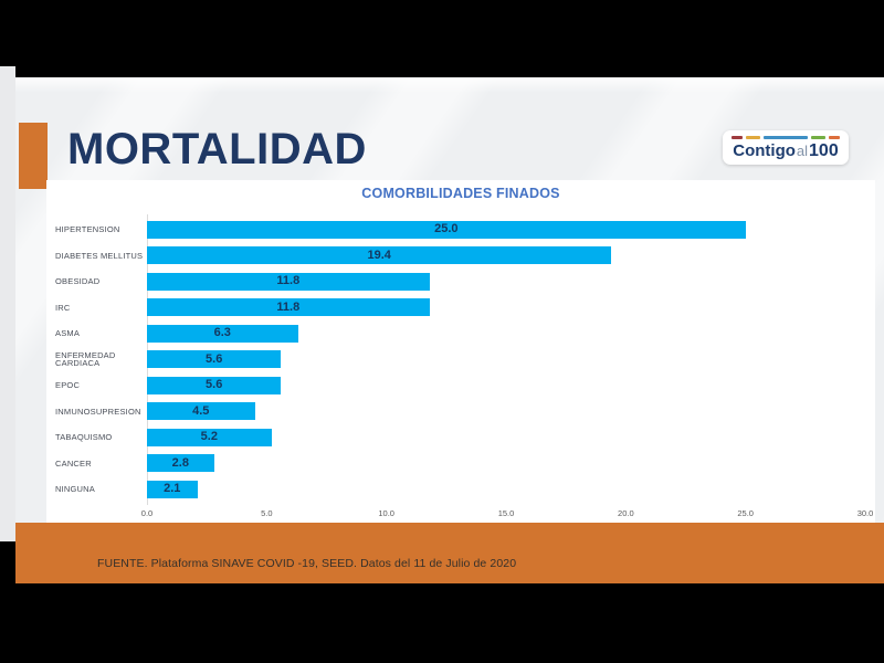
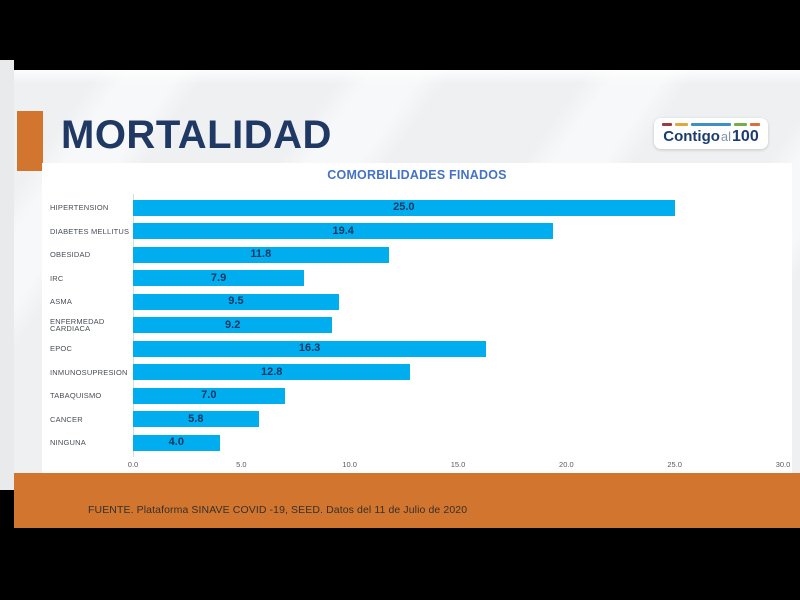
IRC: 11.8 -> 7.9
ASMA: 6.3 -> 9.5
ENFERMEDAD CARDIACA: 5.6 -> 9.2
EPOC: 5.6 -> 16.3
INMUNOSUPRESION: 4.5 -> 12.8
TABAQUISMO: 5.2 -> 7.0
CANCER: 2.8 -> 5.8
NINGUNA: 2.1 -> 4.0
